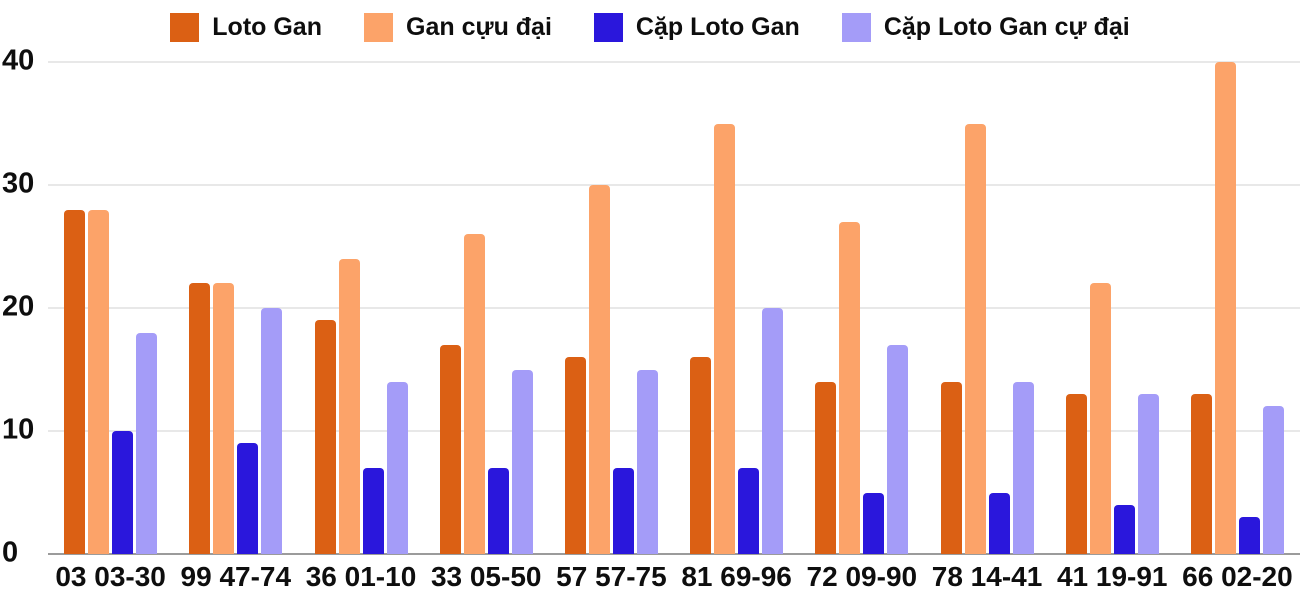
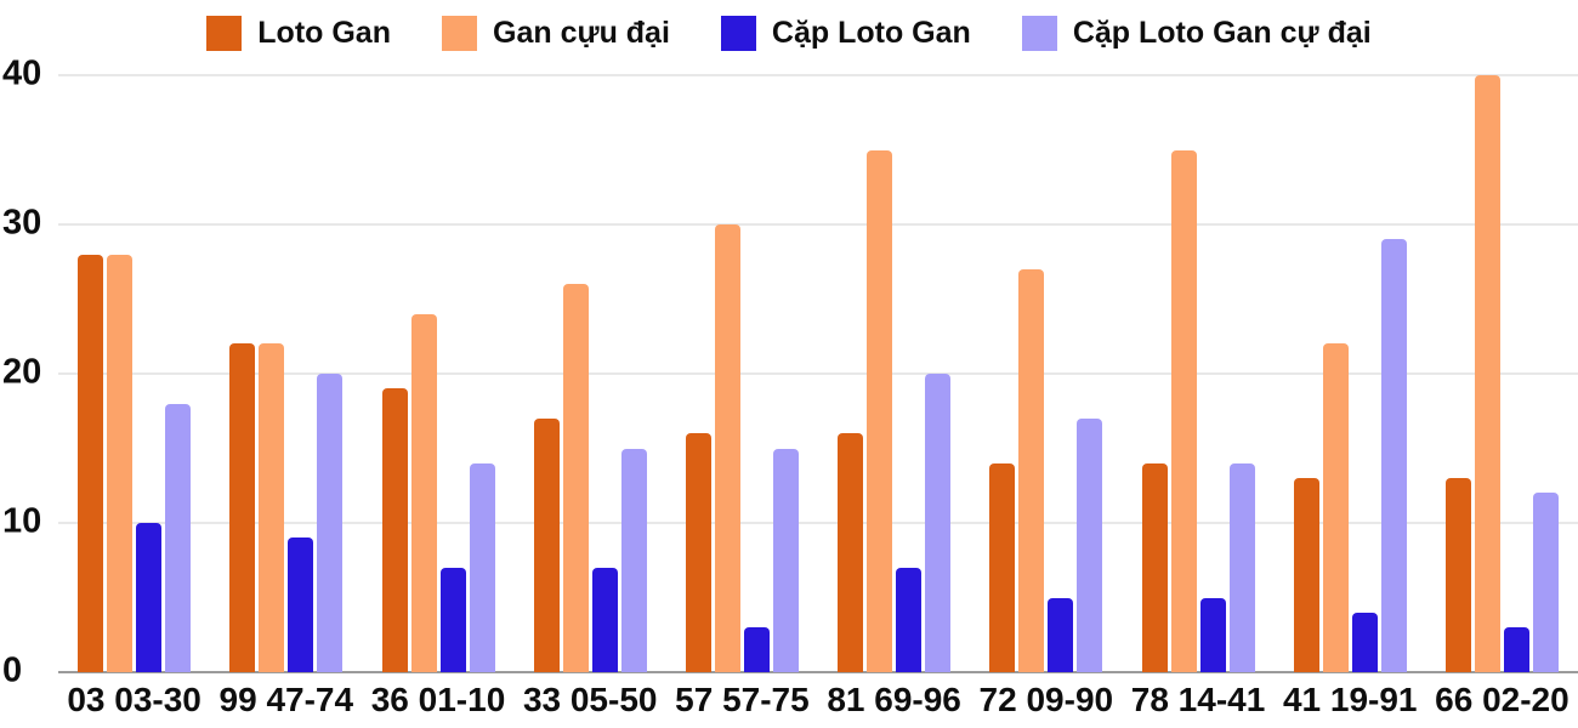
Cặp Loto Gan/57 57-75: 7 -> 3
Cặp Loto Gan cự đại/41 19-91: 13 -> 29
